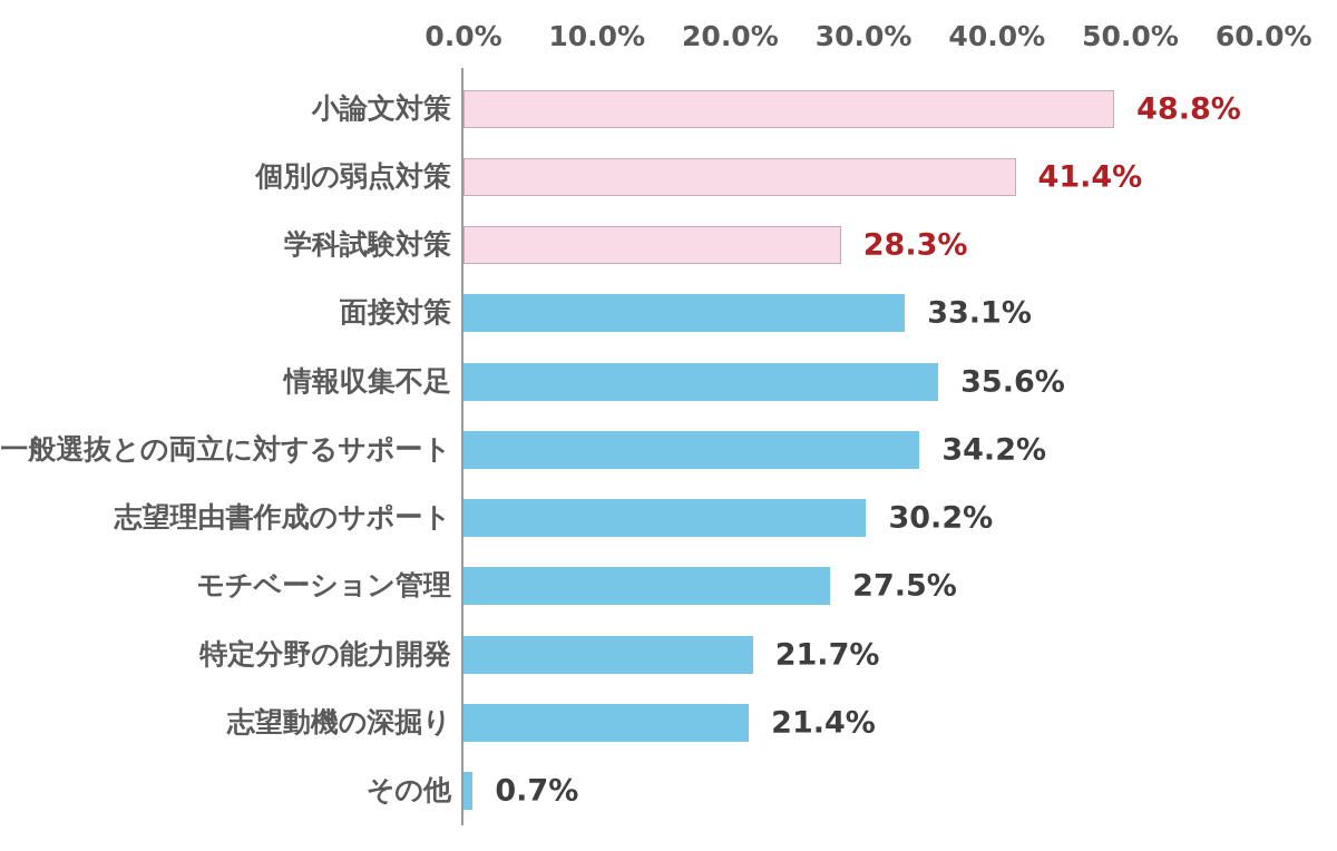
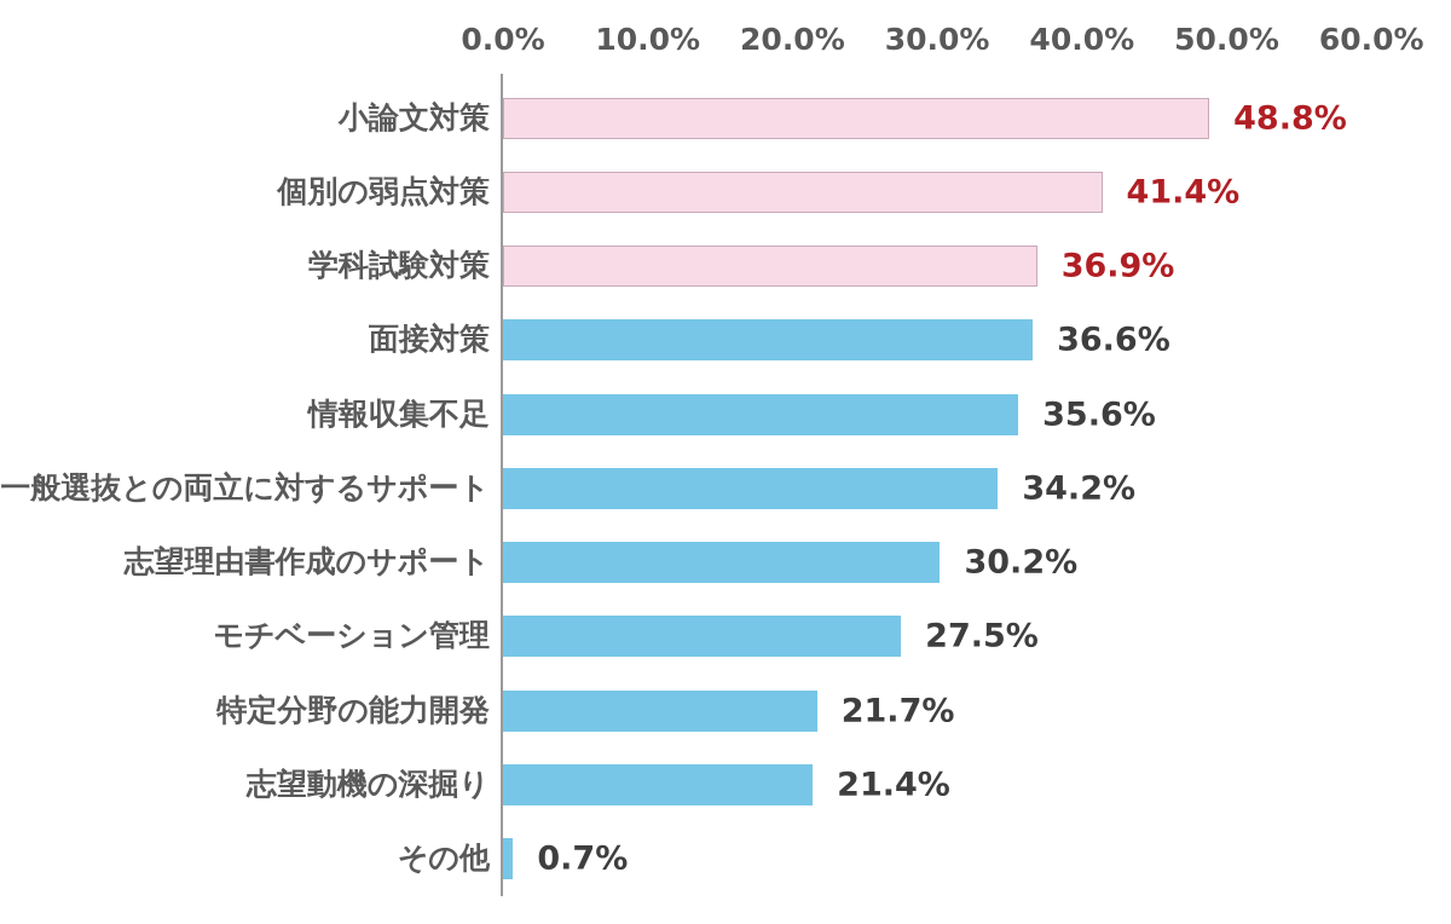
学科試験対策: 28.3% -> 36.9%
面接対策: 33.1% -> 36.6%
